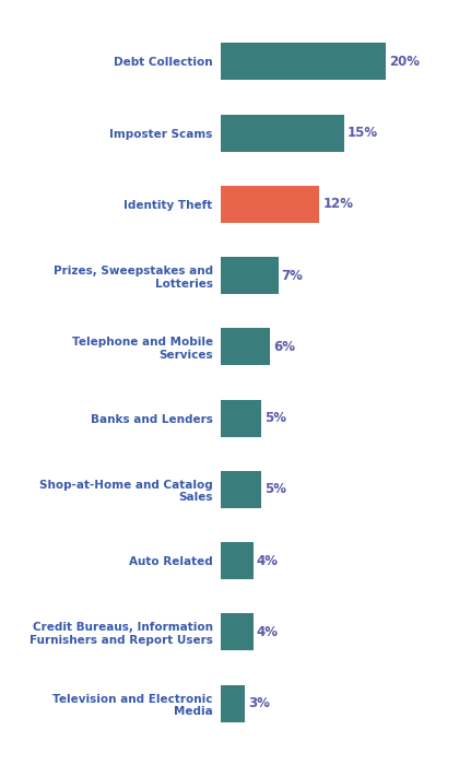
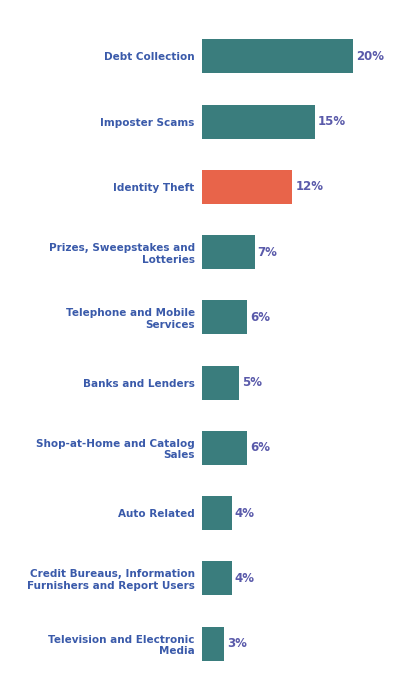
Shop-at-Home and Catalog Sales: 5% -> 6%
